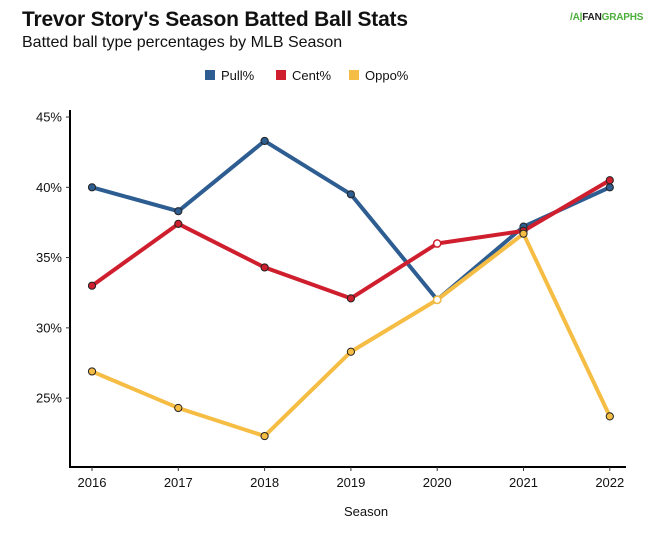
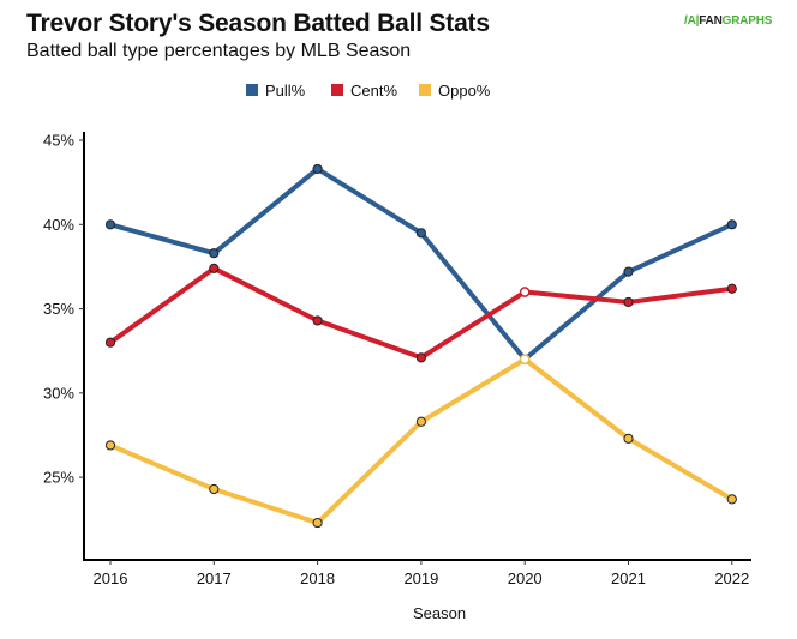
Cent%/2021: 36.9% -> 35.4%
Oppo%/2021: 36.7% -> 27.3%
Cent%/2022: 40.5% -> 36.2%
